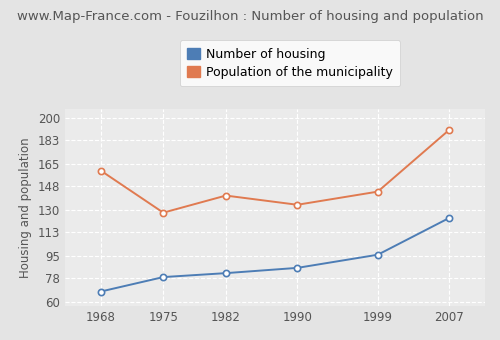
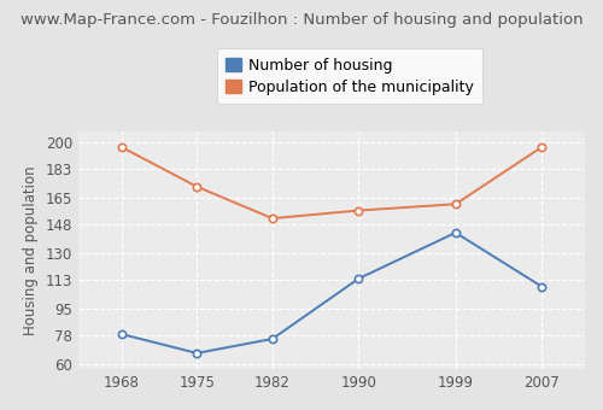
Number of housing/1968: 68 -> 79
Population of the municipality/1968: 160 -> 197
Number of housing/1975: 79 -> 67
Population of the municipality/1975: 128 -> 172
Number of housing/1982: 82 -> 76
Population of the municipality/1982: 141 -> 152
Number of housing/1990: 86 -> 114
Population of the municipality/1990: 134 -> 157
Number of housing/1999: 96 -> 143
Population of the municipality/1999: 144 -> 161
Number of housing/2007: 124 -> 109
Population of the municipality/2007: 191 -> 197
